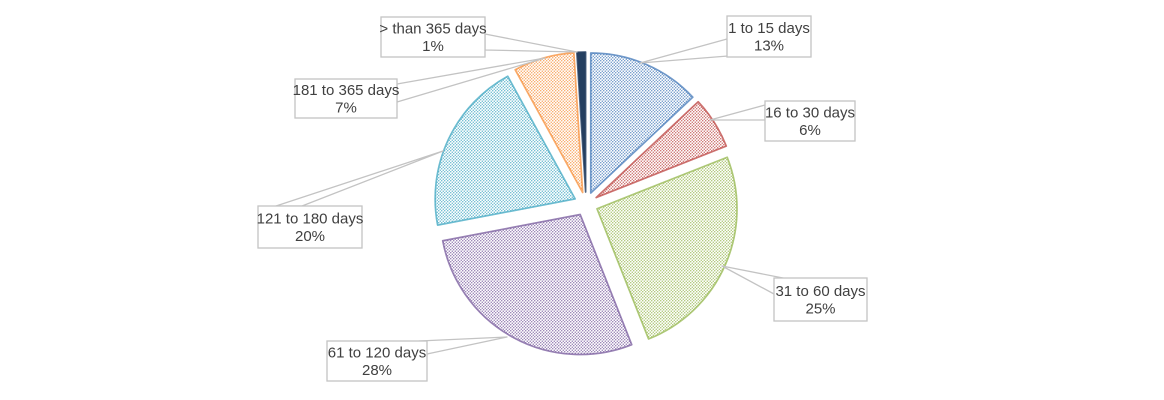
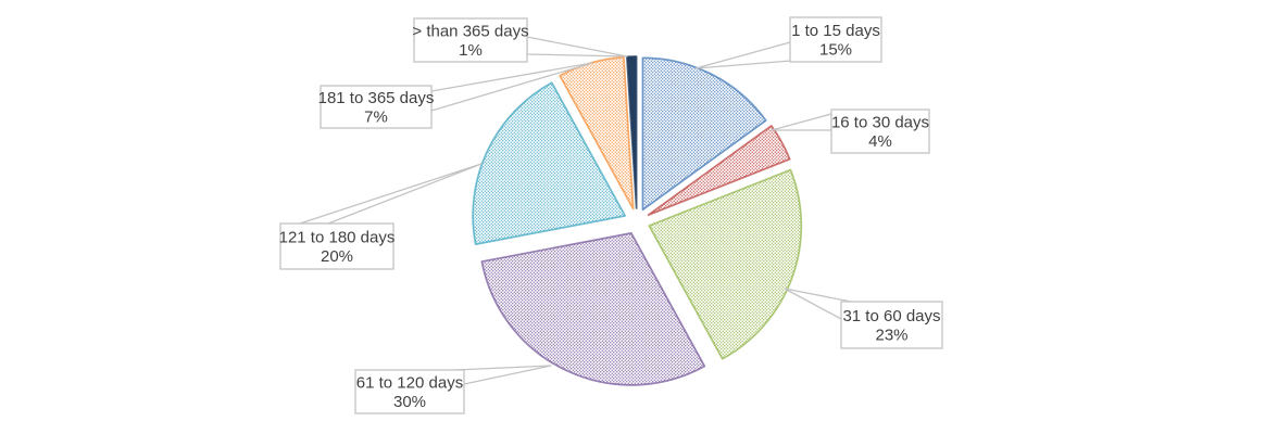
1 to 15 days: 13% -> 15%
16 to 30 days: 6% -> 4%
31 to 60 days: 25% -> 23%
61 to 120 days: 28% -> 30%
